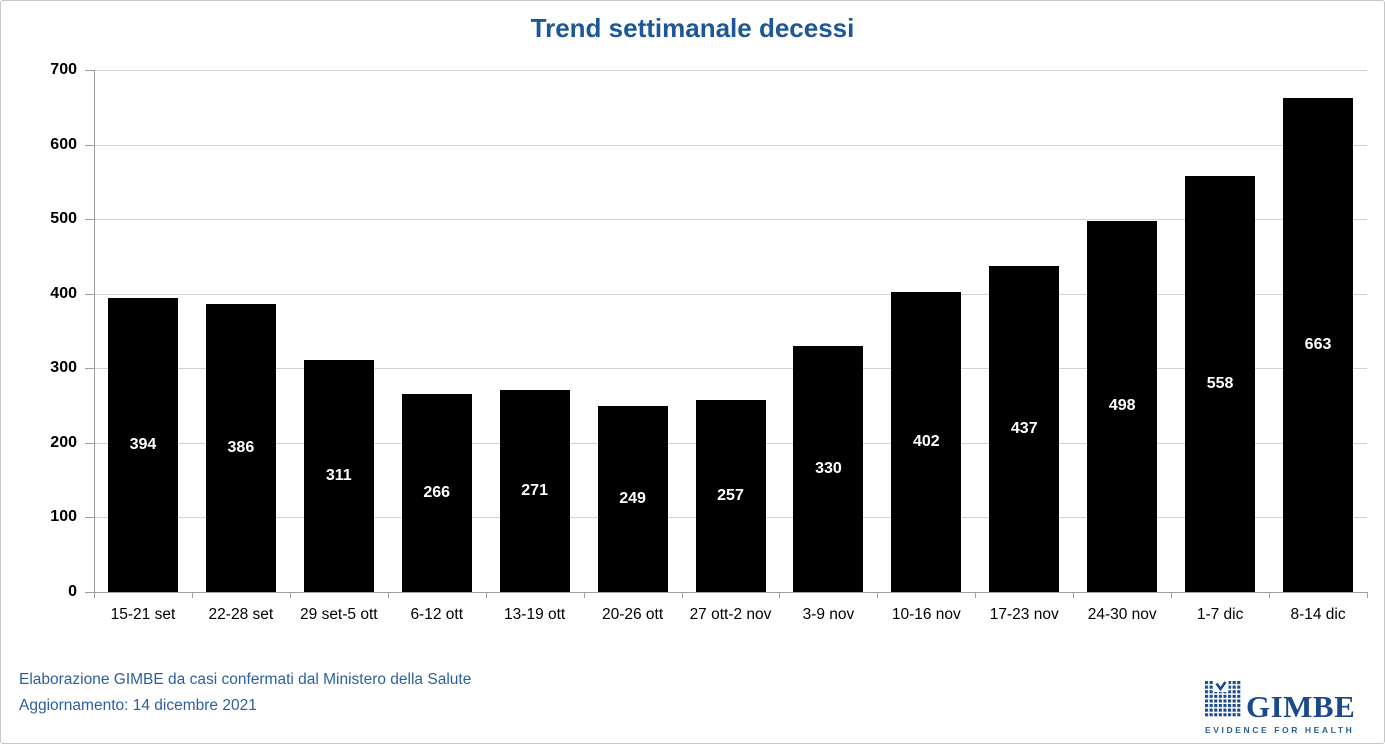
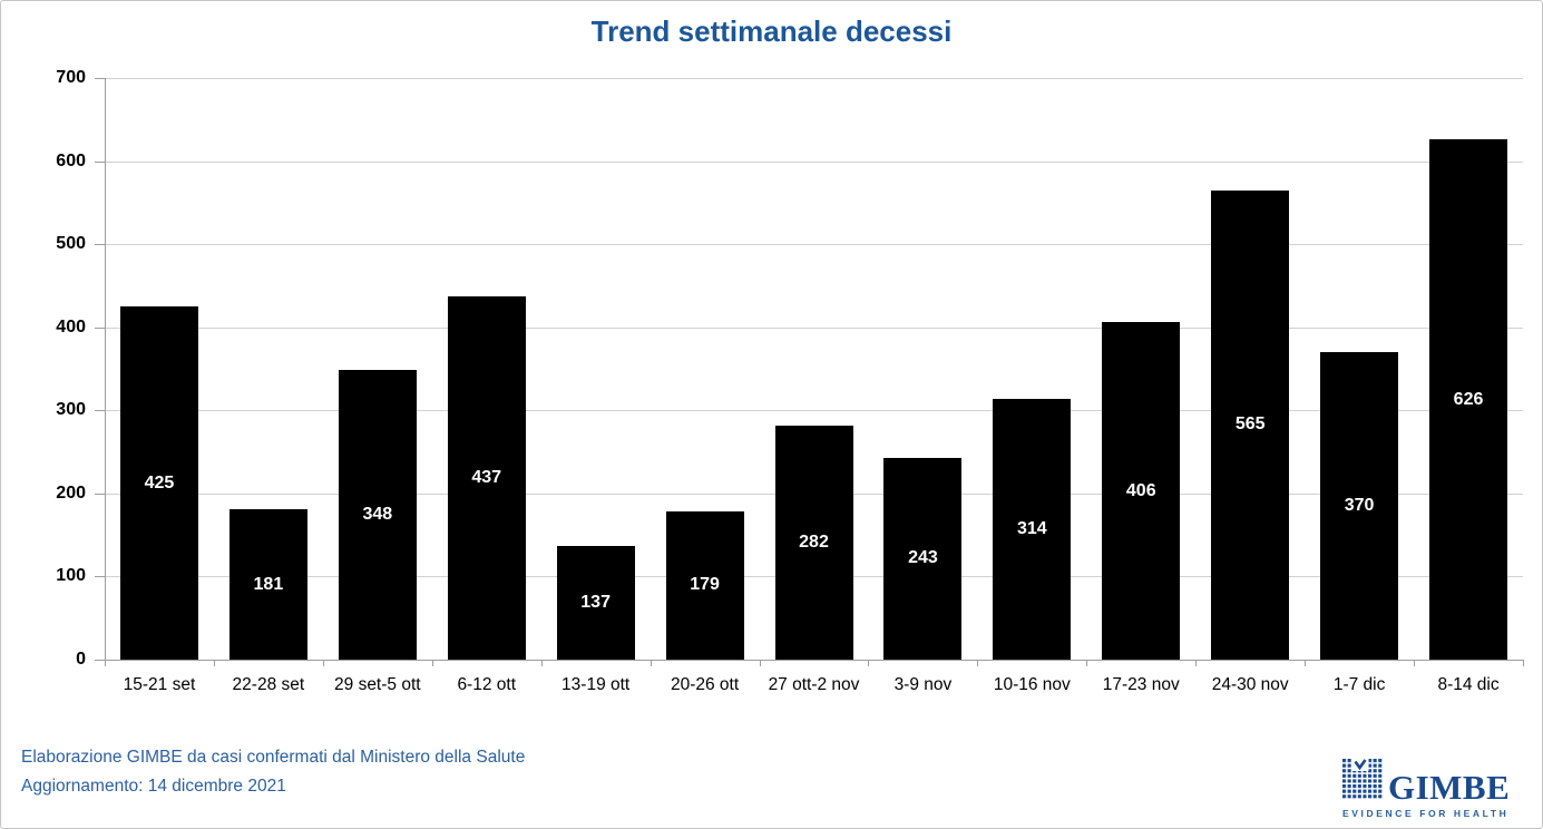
15-21 set: 394 -> 425
22-28 set: 386 -> 181
29 set-5 ott: 311 -> 348
6-12 ott: 266 -> 437
13-19 ott: 271 -> 137
20-26 ott: 249 -> 179
27 ott-2 nov: 257 -> 282
3-9 nov: 330 -> 243
10-16 nov: 402 -> 314
17-23 nov: 437 -> 406
24-30 nov: 498 -> 565
1-7 dic: 558 -> 370
8-14 dic: 663 -> 626
